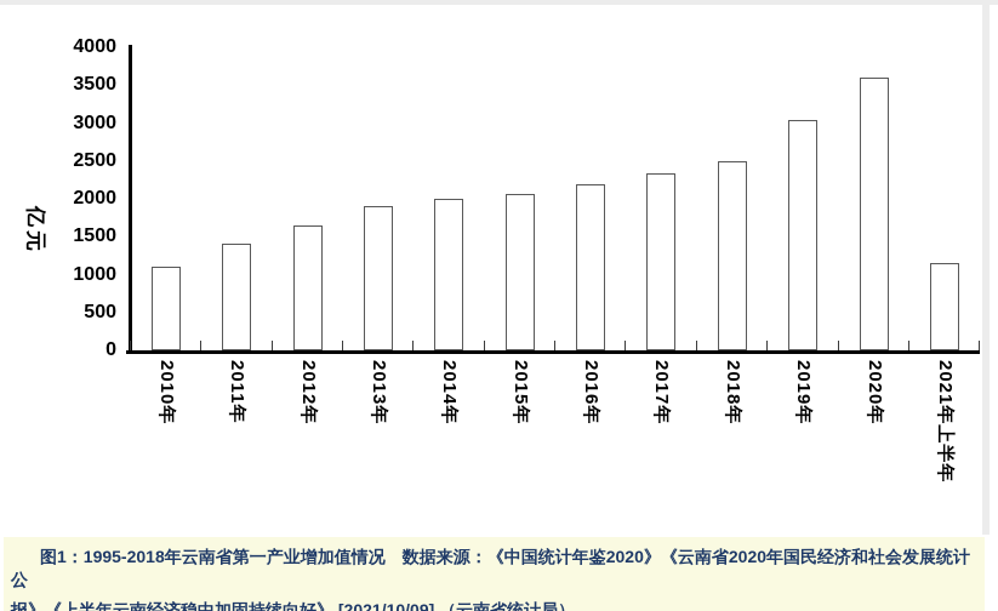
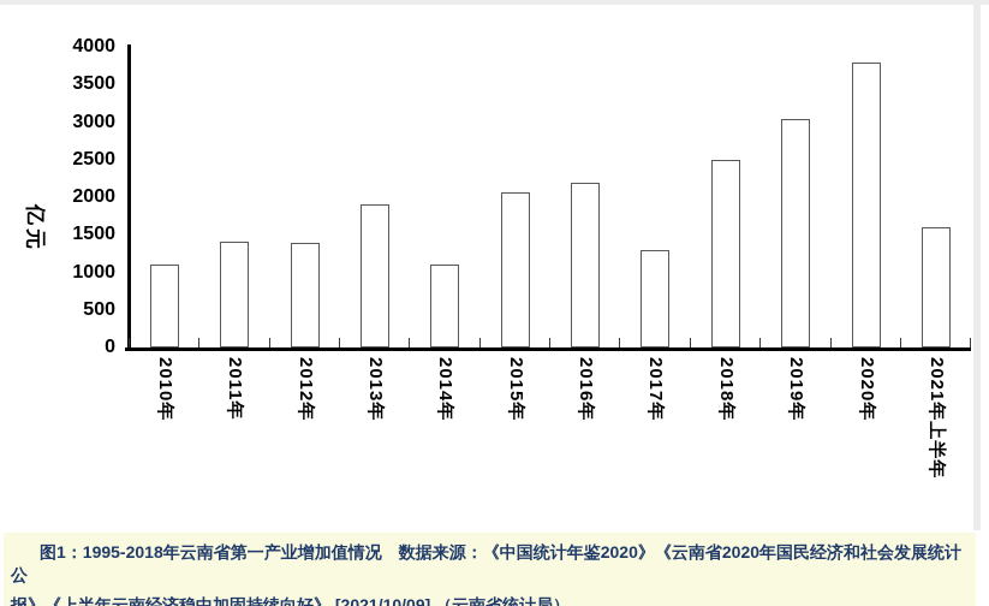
2012年: 1600 -> 1400
2014年: 2000 -> 1100
2017年: 2300 -> 1300
2020年: 3600 -> 3800
2021年上半年: 1200 -> 1600
